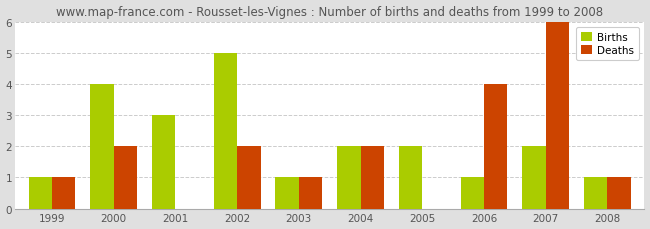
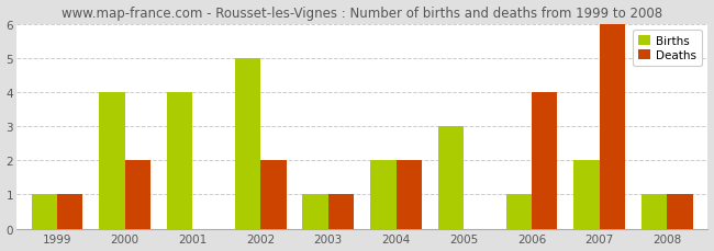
Births/2001: 3 -> 4
Births/2005: 2 -> 3
